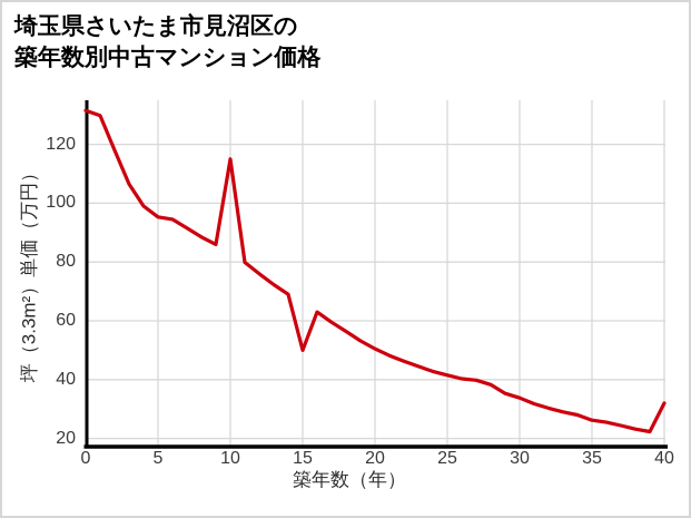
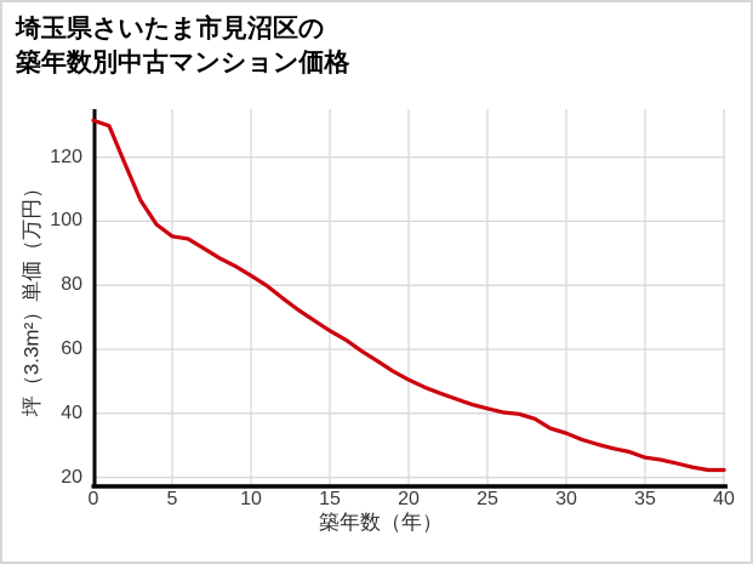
10: 115 -> 83
15: 50 -> 66
40: 32 -> 22
